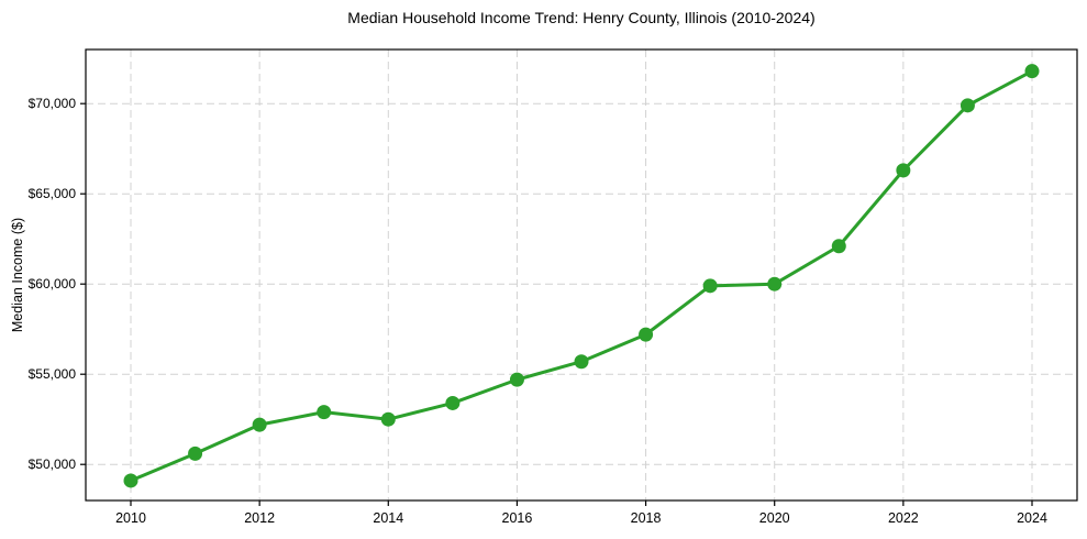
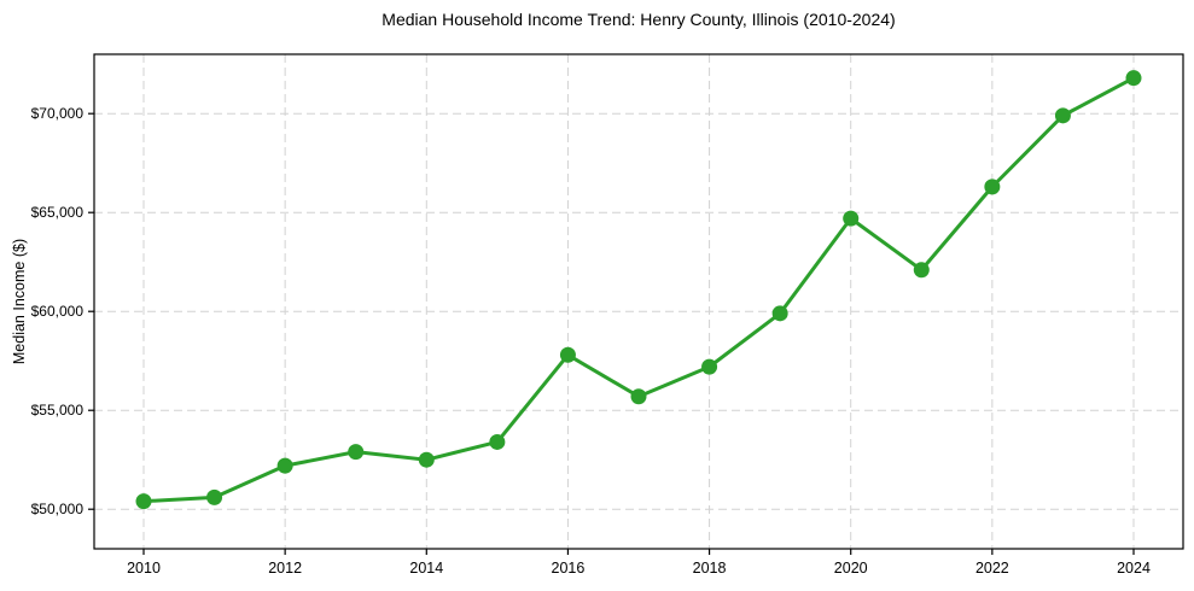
2010: $49100 -> $50400
2016: $54700 -> $57800
2020: $60000 -> $64700
